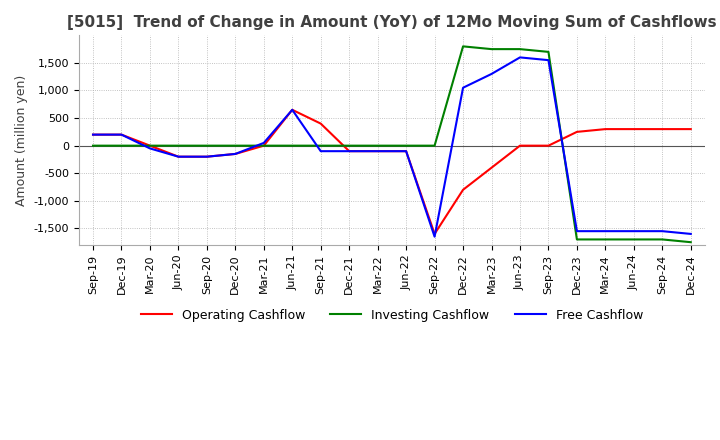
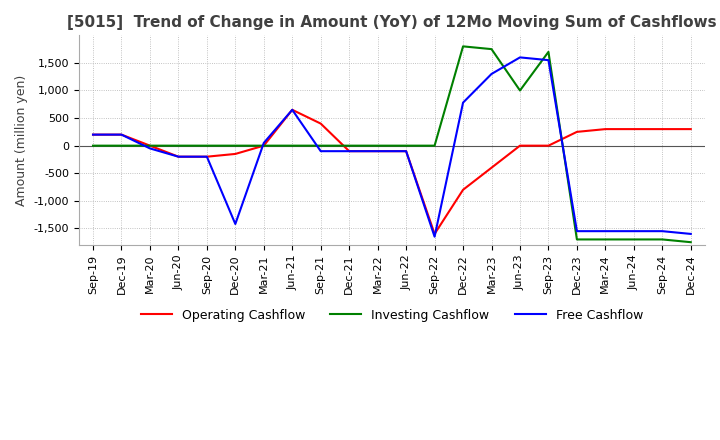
Free Cashflow/Dec-20: -150 -> -1,420
Free Cashflow/Dec-22: 1,050 -> 780
Investing Cashflow/Jun-23: 1,750 -> 1,000
